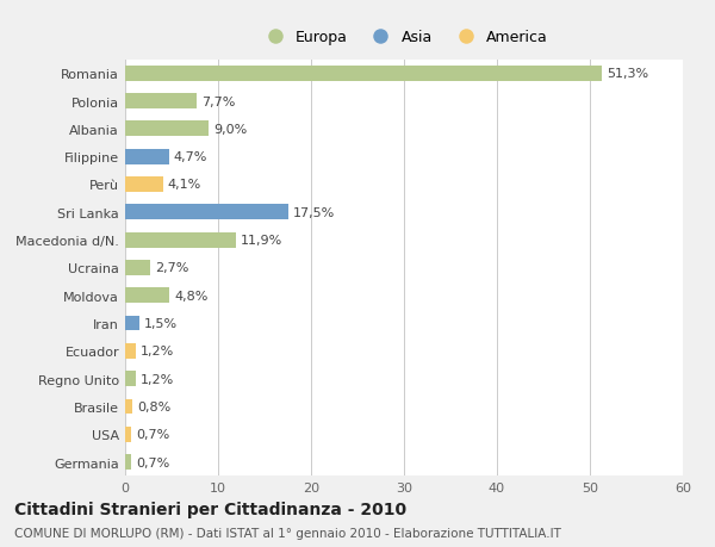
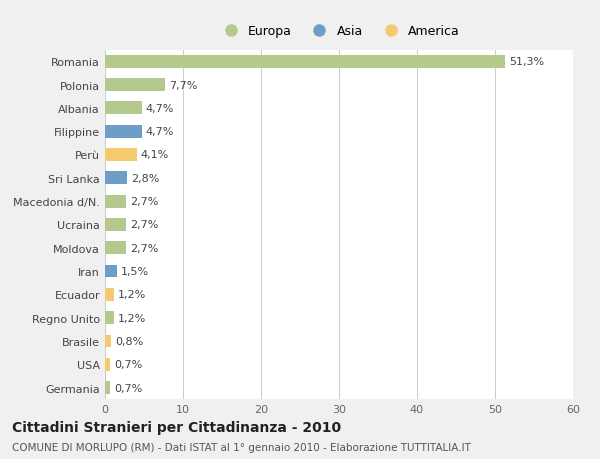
Albania: 9,0% -> 4,7%
Sri Lanka: 17,5% -> 2,8%
Macedonia d/N.: 11,9% -> 2,7%
Moldova: 4,8% -> 2,7%
